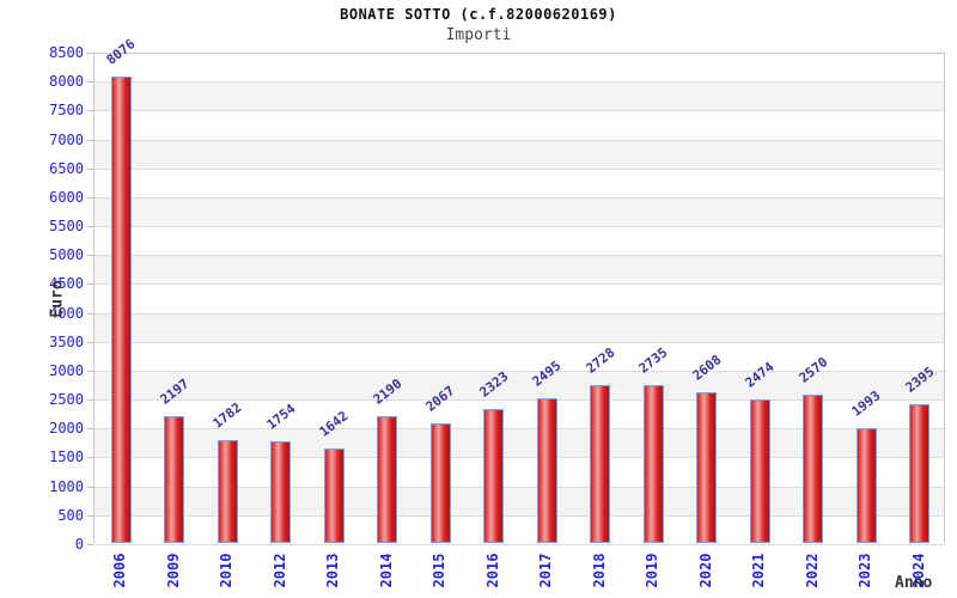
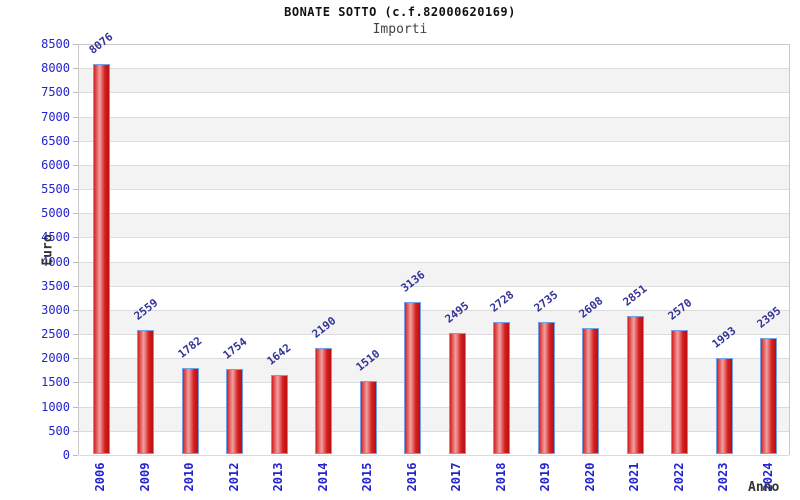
2009: 2197 -> 2559
2015: 2067 -> 1510
2016: 2323 -> 3136
2021: 2474 -> 2851
